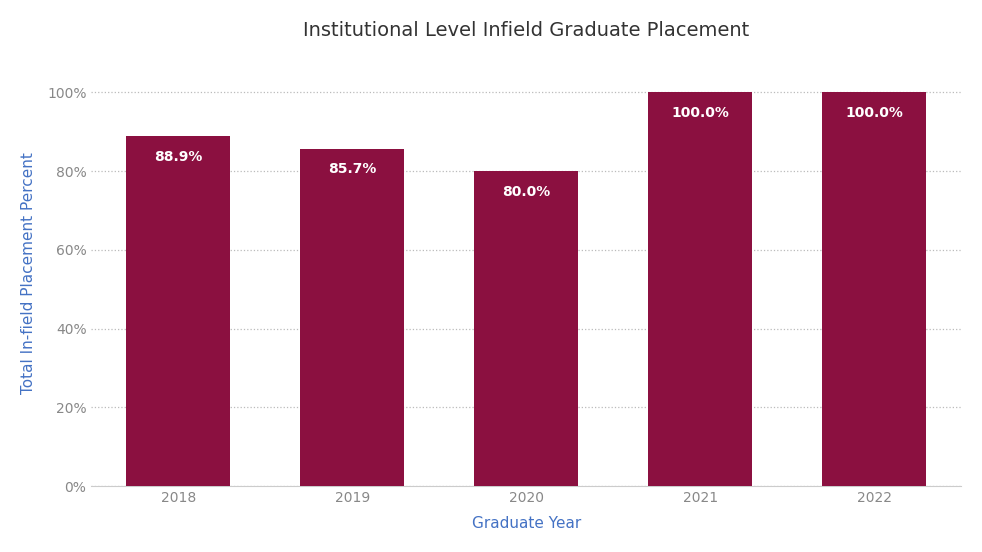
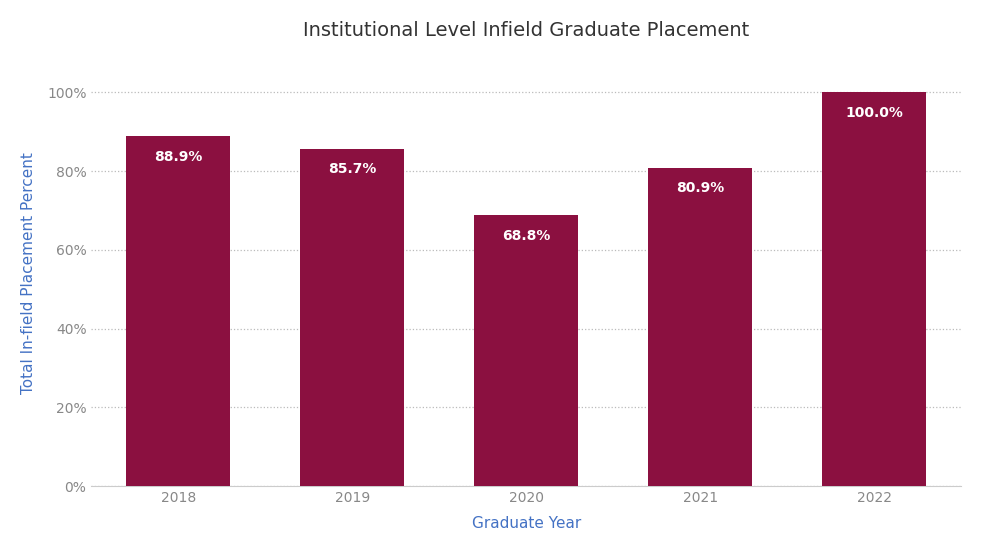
2020: 80.0% -> 68.8%
2021: 100.0% -> 80.9%
